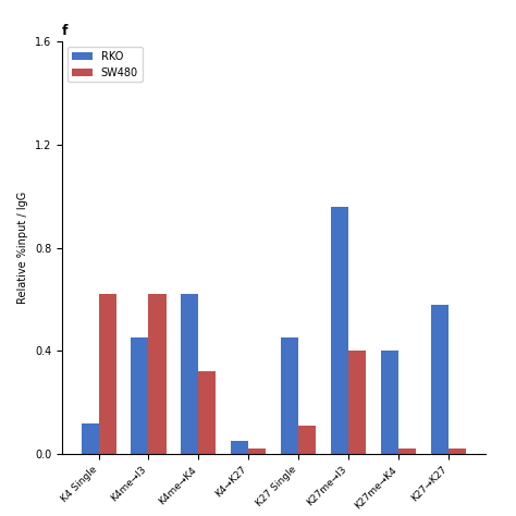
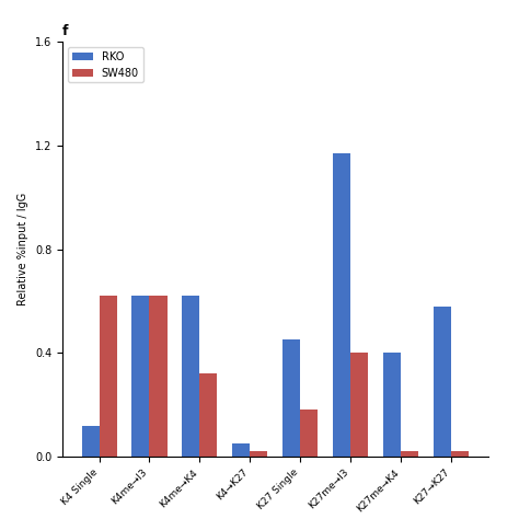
RKO/K4me→I3: 0.45 -> 0.62
SW480/K27 Single: 0.11 -> 0.18
RKO/K27me→I3: 0.96 -> 1.17
